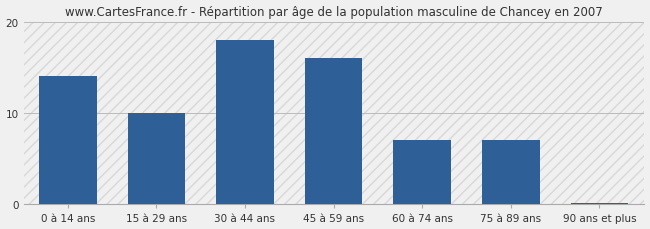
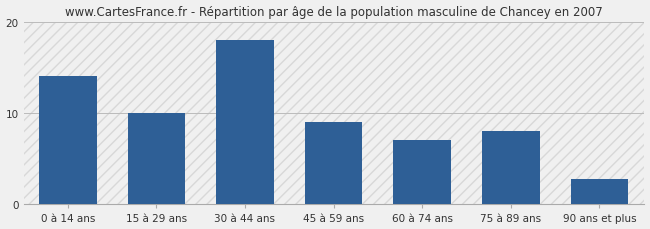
45 à 59 ans: 16.0 -> 9.0
75 à 89 ans: 7.0 -> 8.0
90 ans et plus: 0.2 -> 2.8
